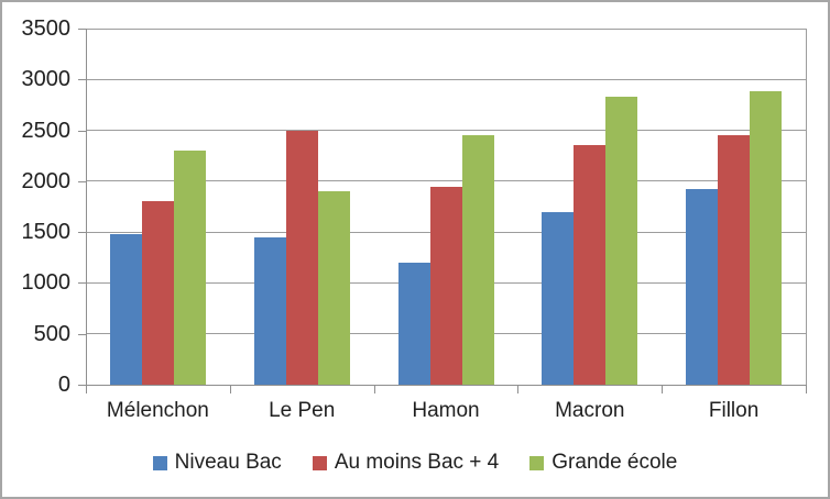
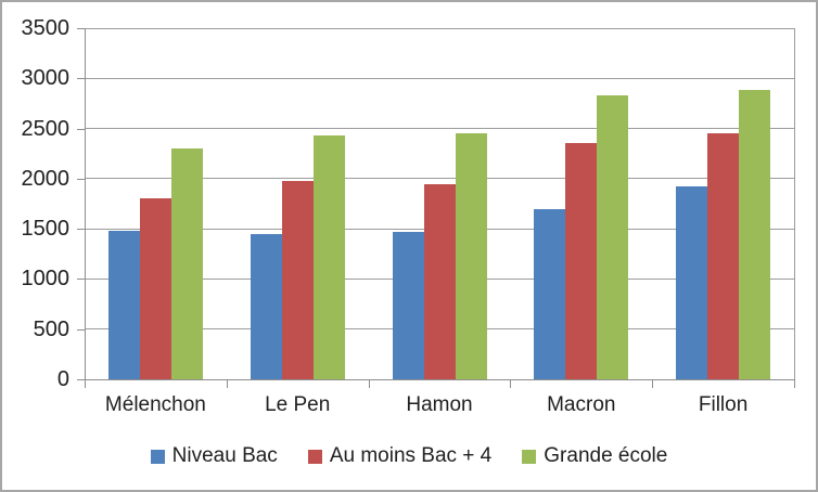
Au moins Bac + 4/Le Pen: 2500 -> 2000
Grande école/Le Pen: 1900 -> 2400
Niveau Bac/Hamon: 1200 -> 1500
